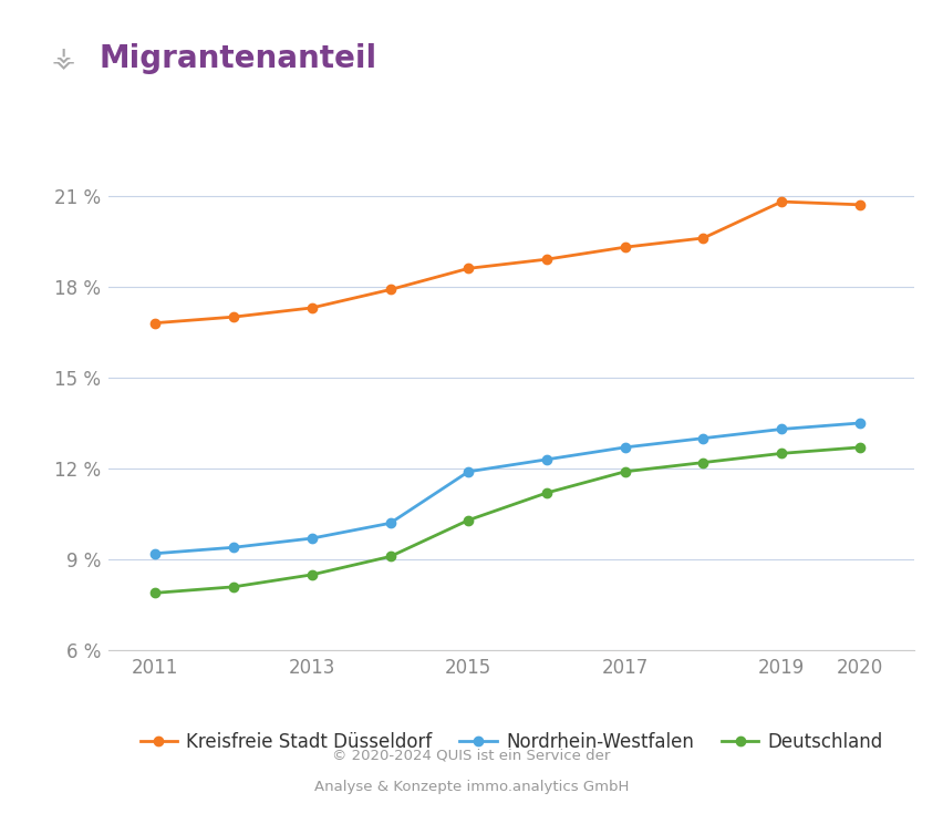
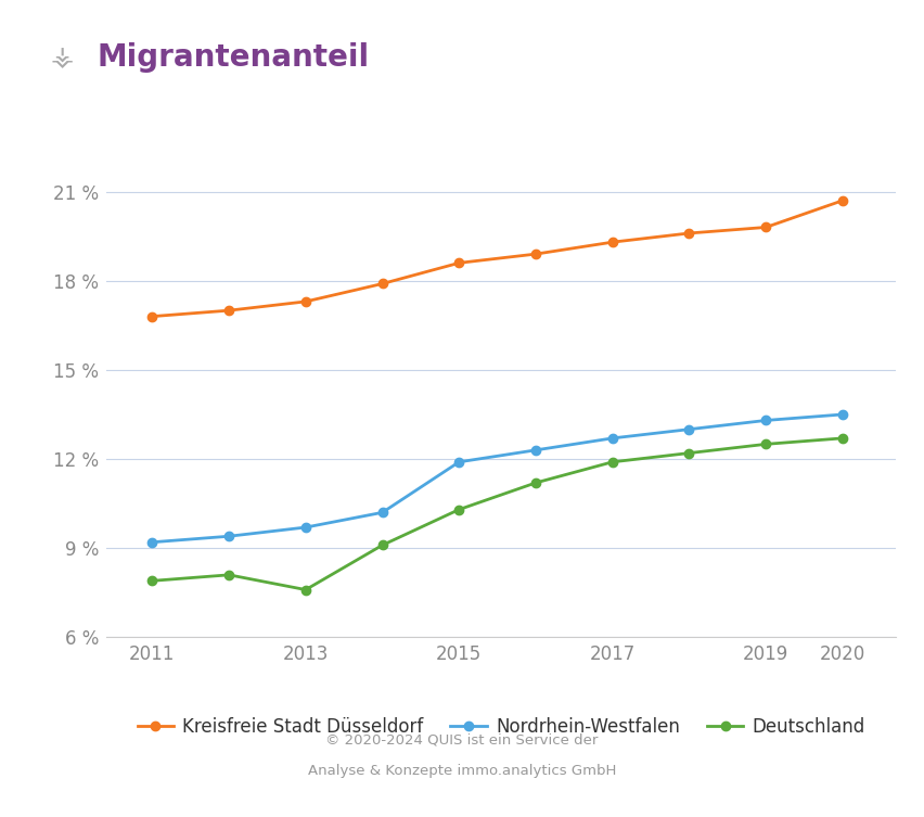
Deutschland/2013: 8.5 % -> 7.6 %
Kreisfreie Stadt Düsseldorf/2019: 20.8 % -> 19.8 %
